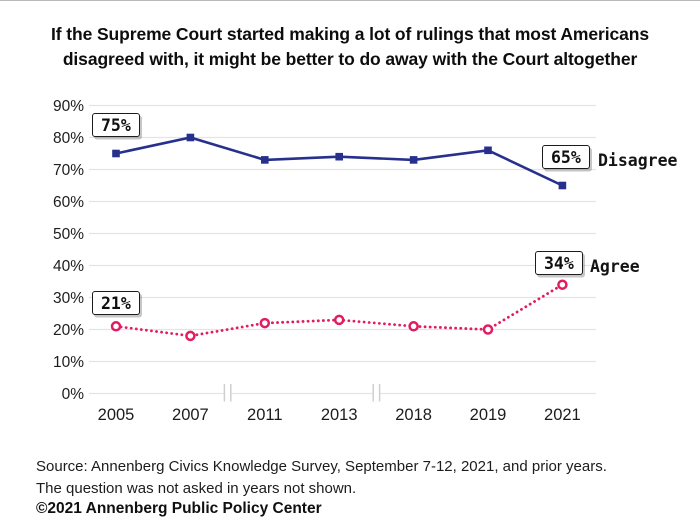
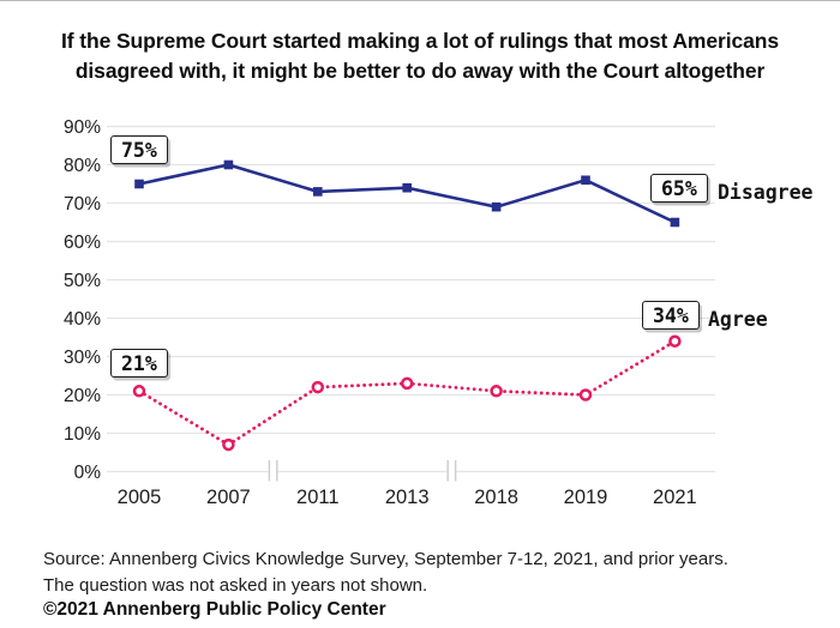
Agree/2007: 18% -> 7%
Disagree/2018: 73% -> 69%
